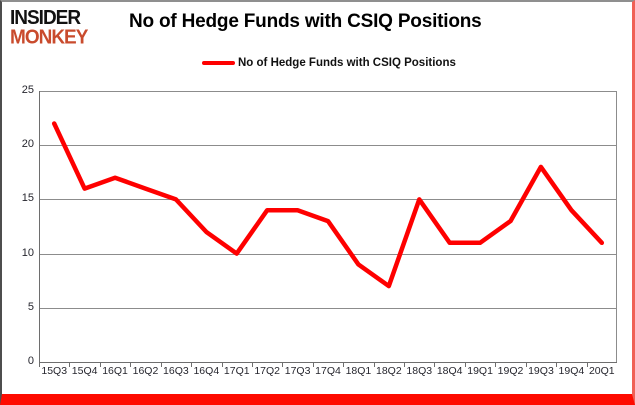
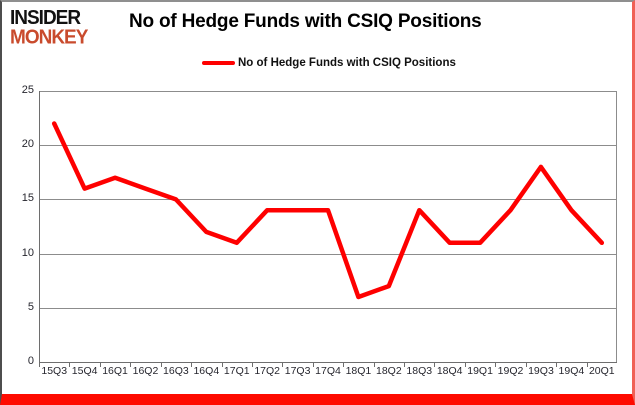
17Q1: 10 -> 11
17Q4: 13 -> 14
18Q1: 9 -> 6
18Q3: 15 -> 14
19Q2: 13 -> 14
